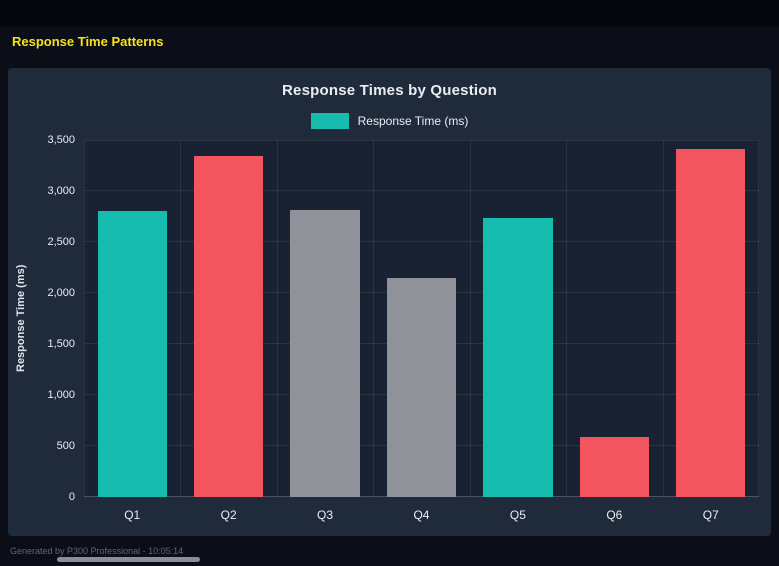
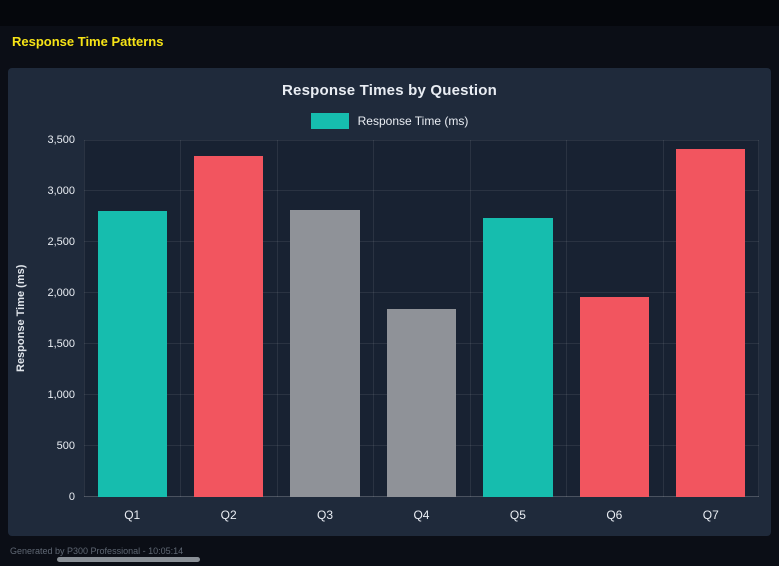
Q4: 2150 -> 1840
Q6: 590 -> 1960
